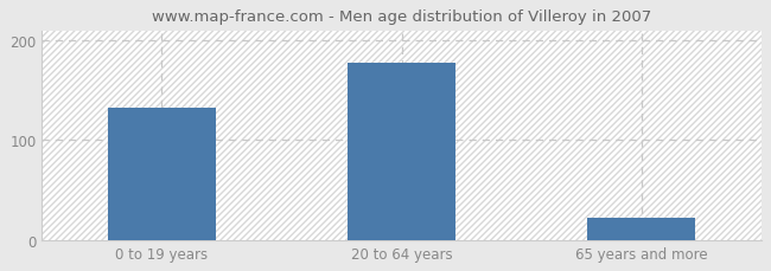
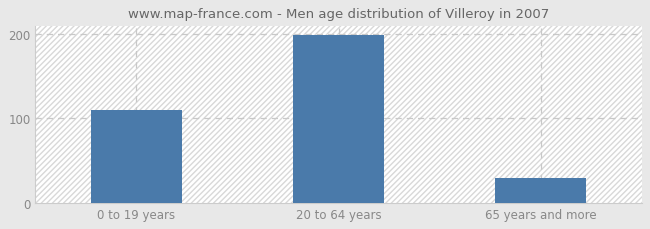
0 to 19 years: 132 -> 110
20 to 64 years: 178 -> 199
65 years and more: 22 -> 30
